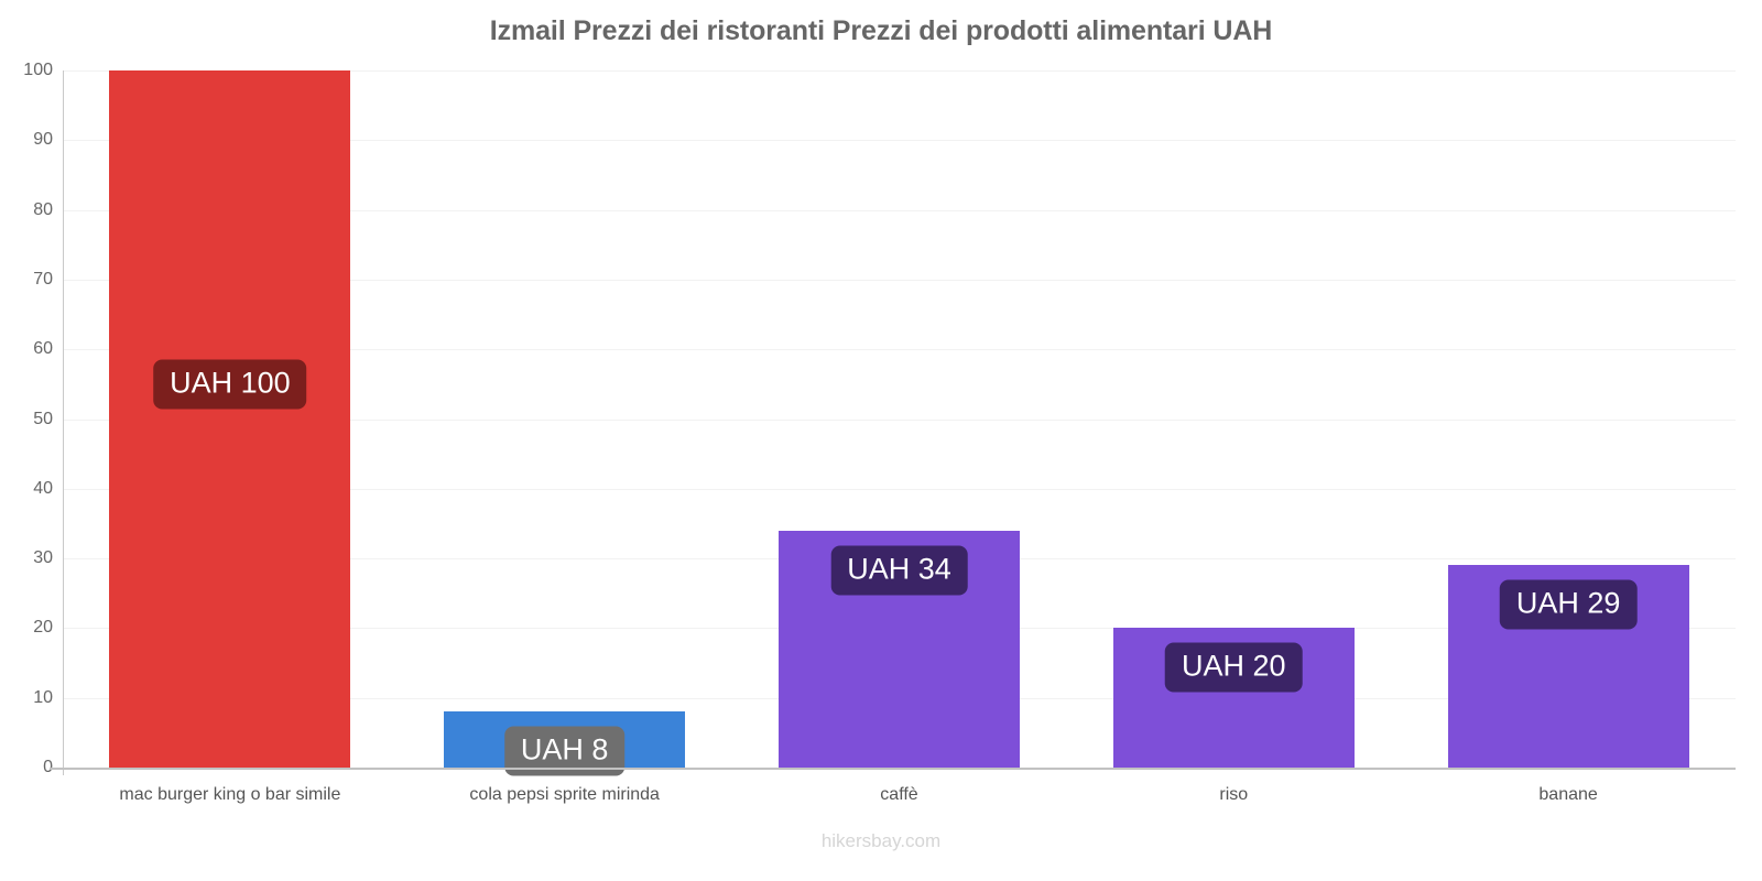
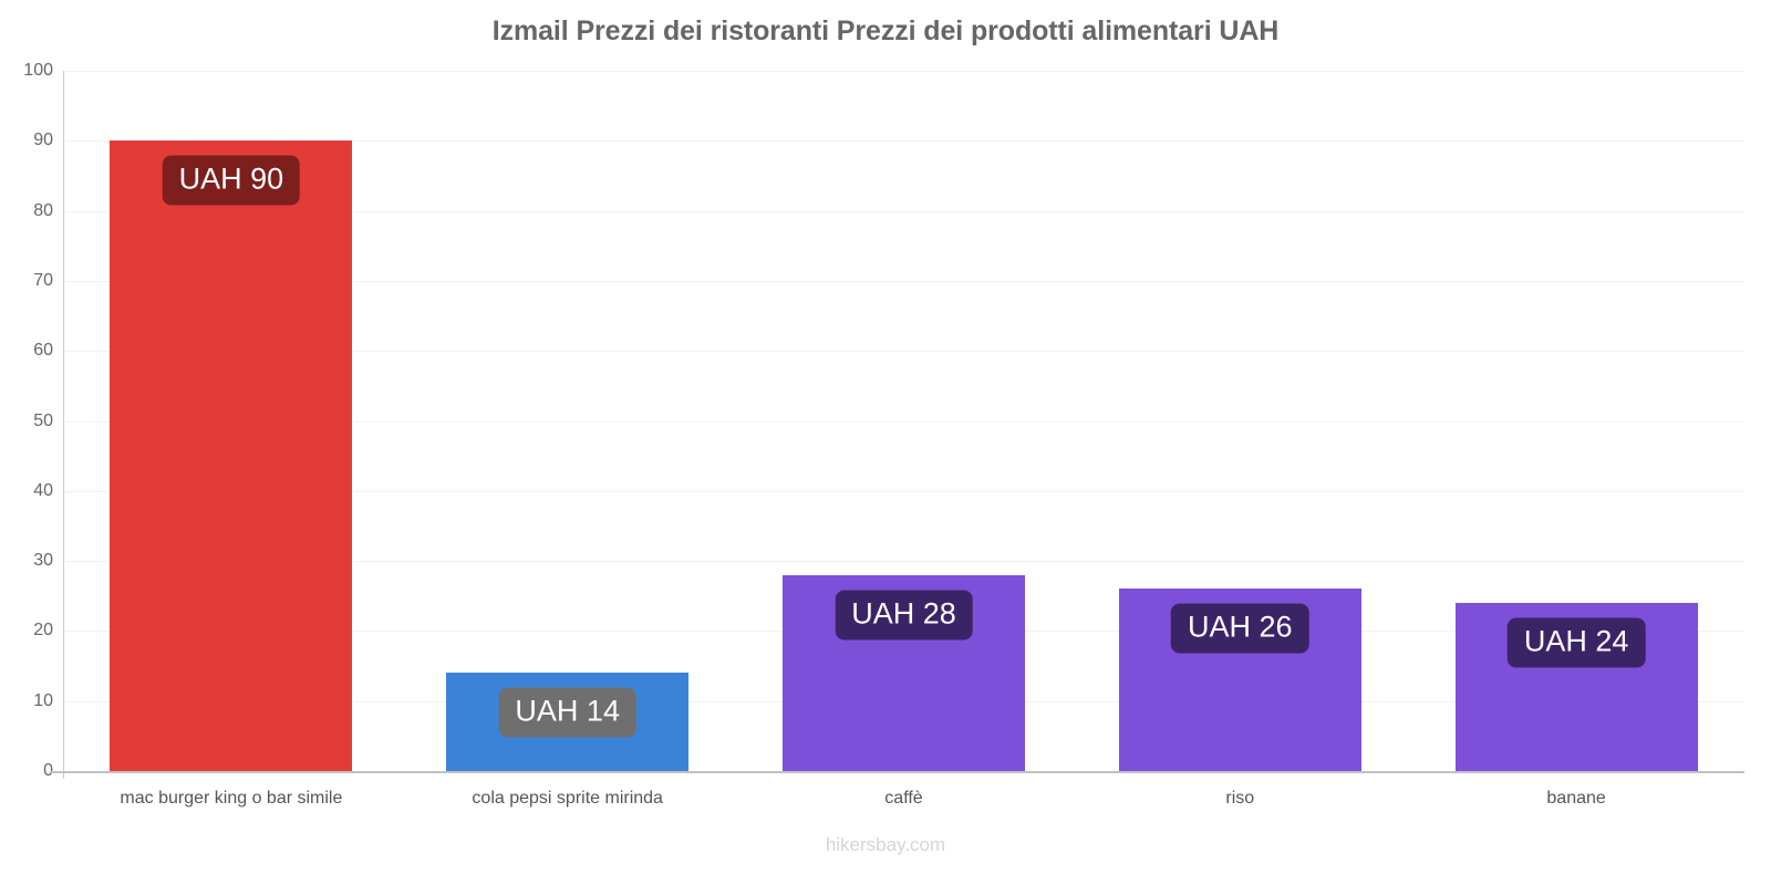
mac burger king o bar simile: 100 -> 90
cola pepsi sprite mirinda: 8 -> 14
caffè: 34 -> 28
riso: 20 -> 26
banane: 29 -> 24
